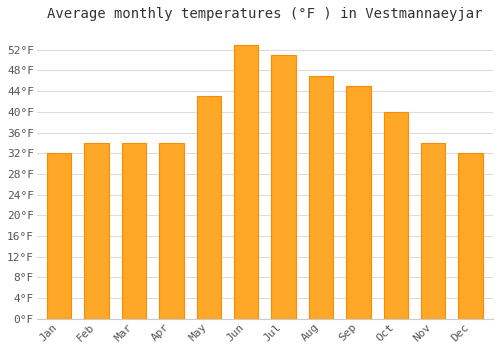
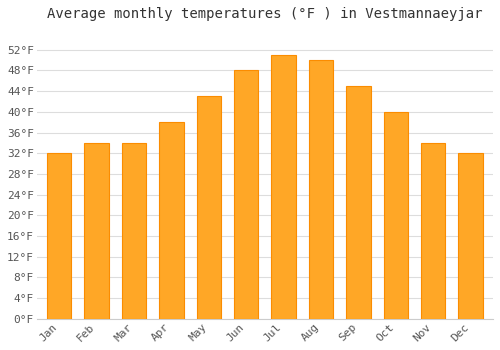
Apr: 34°F -> 38°F
Jun: 53°F -> 48°F
Aug: 47°F -> 50°F
